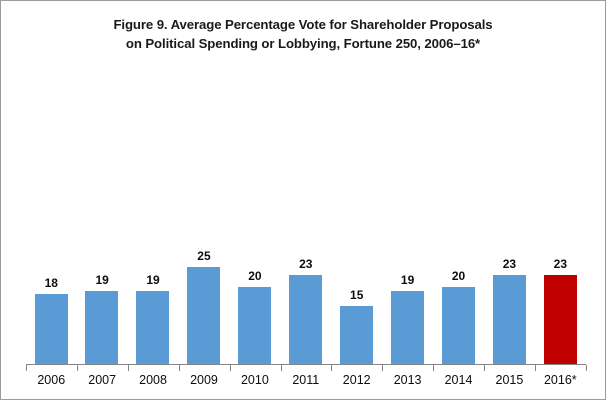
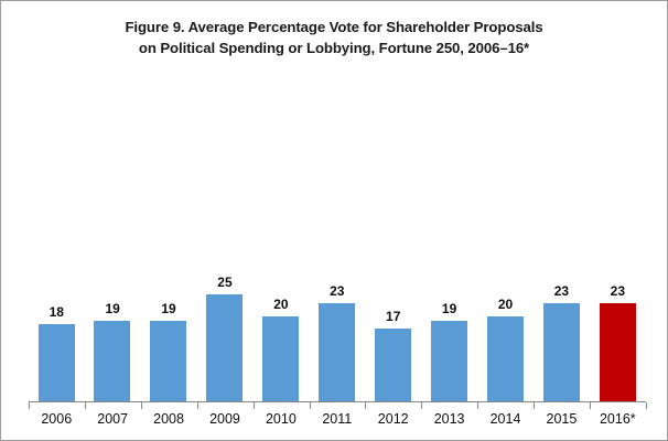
2012: 15 -> 17
